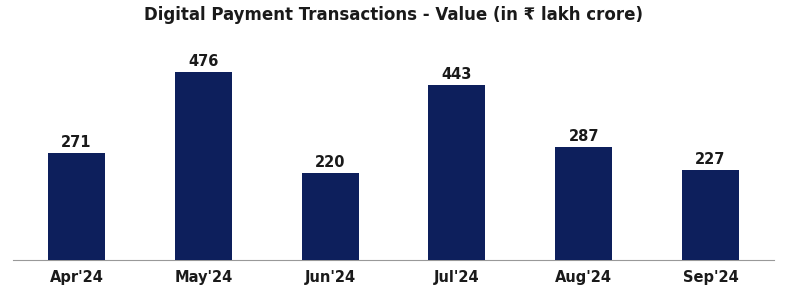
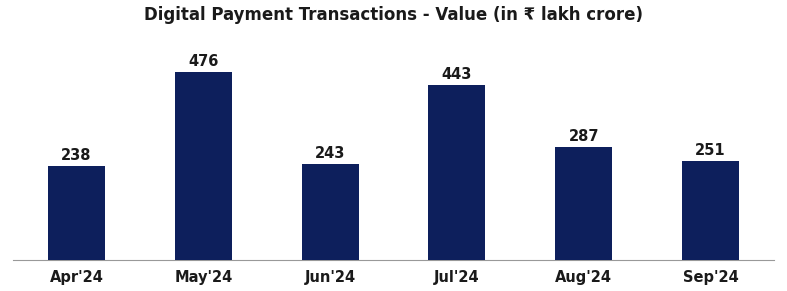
Apr'24: 271 -> 238
Jun'24: 220 -> 243
Sep'24: 227 -> 251
